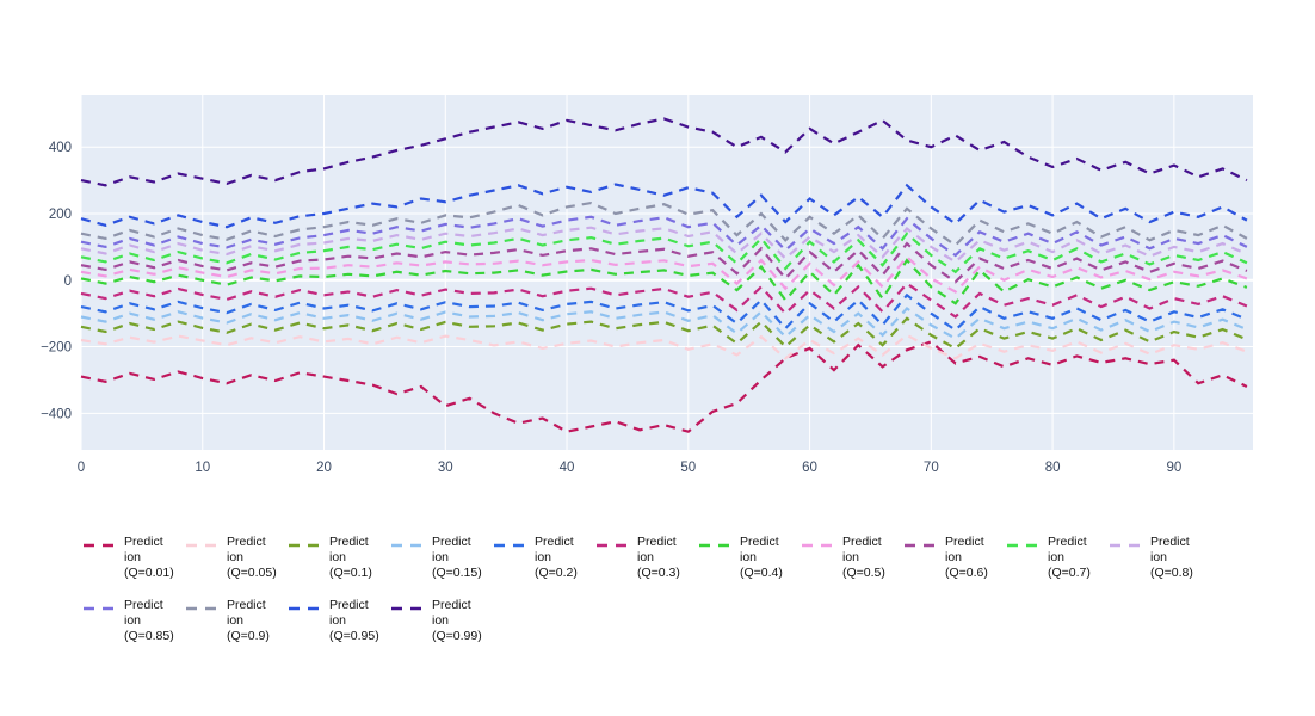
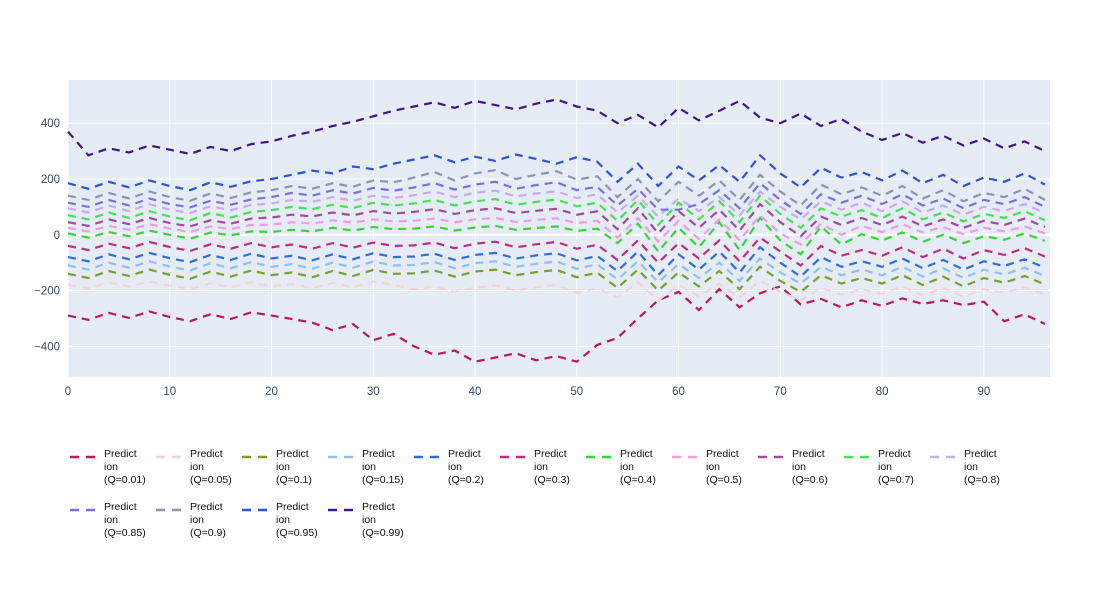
Prediction (Q=0.99)/0: 300 -> 370
Prediction (Q=0.85)/60: 160 -> 90
